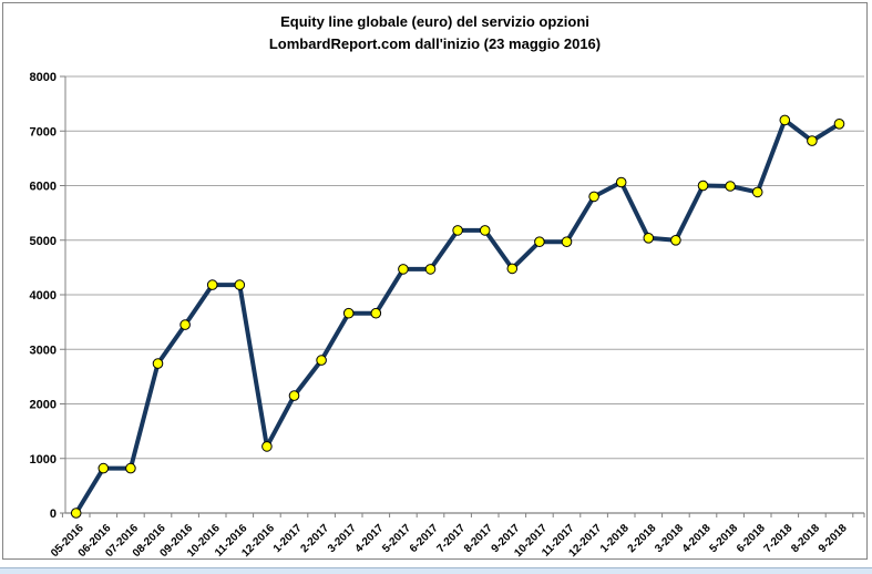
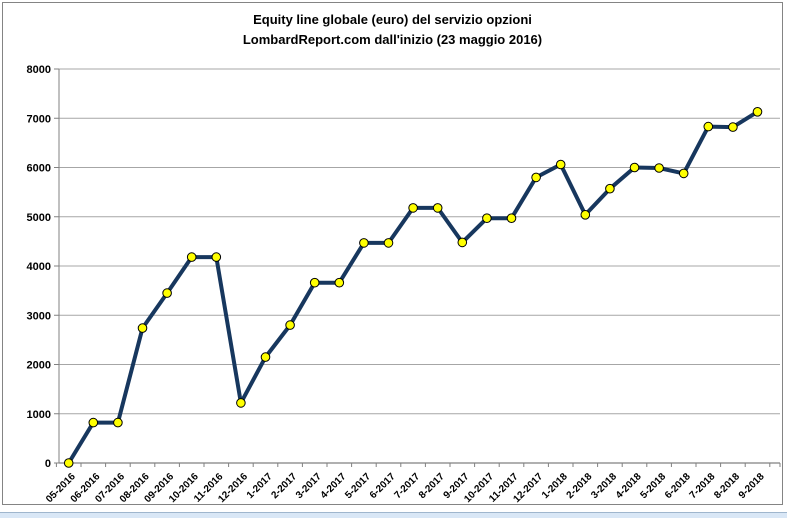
3-2018: 5000 -> 5600
7-2018: 7200 -> 6800
